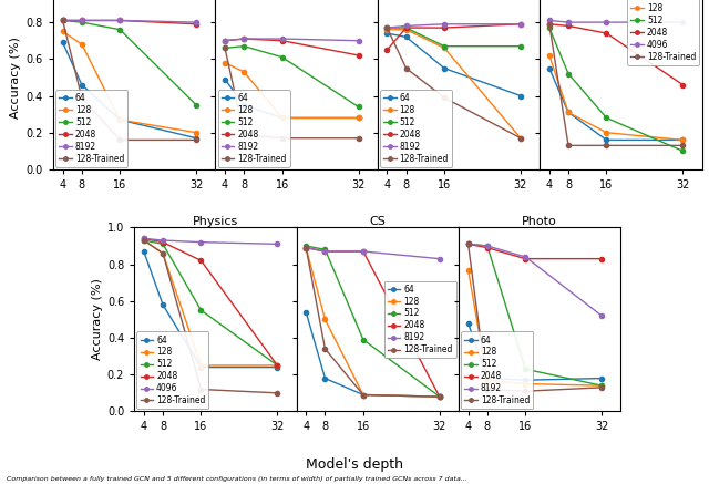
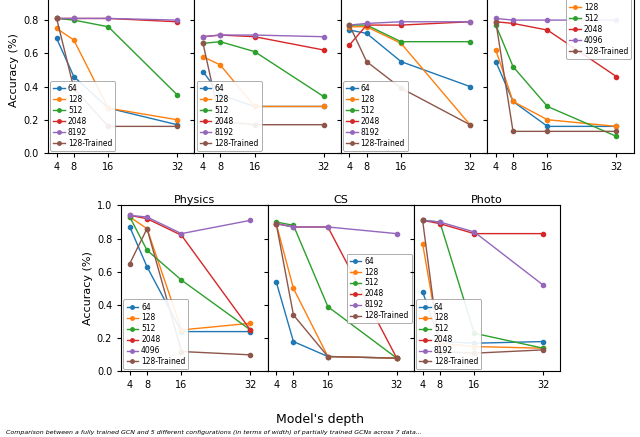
Physics/128-Trained/4: 0.93 -> 0.65
Physics/64/8: 0.58 -> 0.63
Physics/512/8: 0.91 -> 0.73
Physics/4096/16: 0.92 -> 0.83
Physics/128/32: 0.25 -> 0.29
